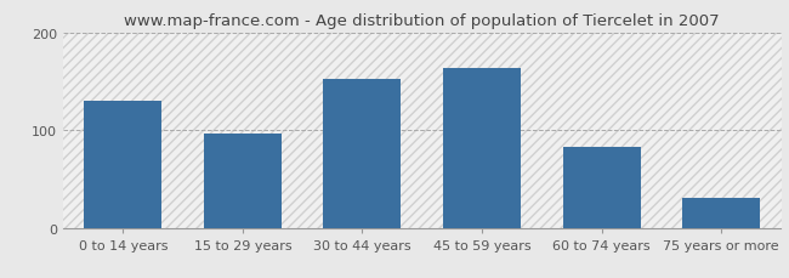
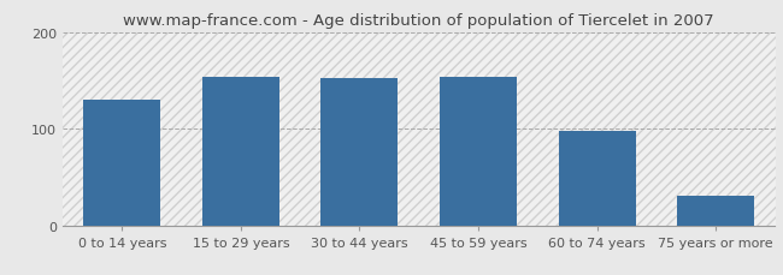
15 to 29 years: 97 -> 154
45 to 59 years: 163 -> 154
60 to 74 years: 83 -> 98
